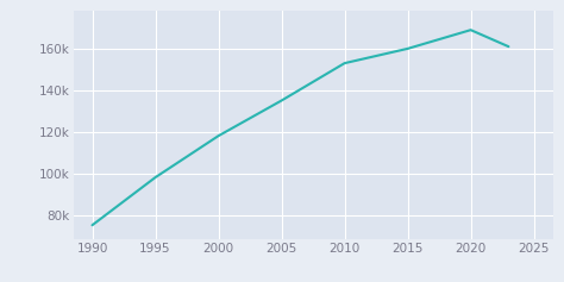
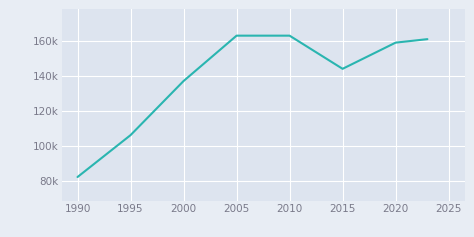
1990: 75k -> 82k
1995: 98k -> 106k
2000: 118k -> 137k
2005: 135k -> 163k
2010: 153k -> 163k
2015: 160k -> 144k
2020: 169k -> 159k
